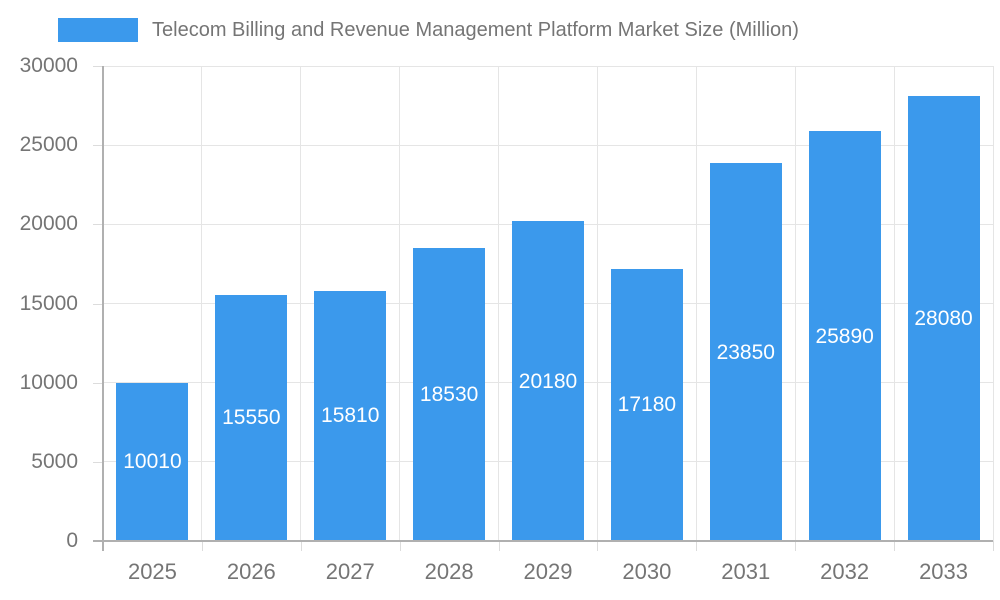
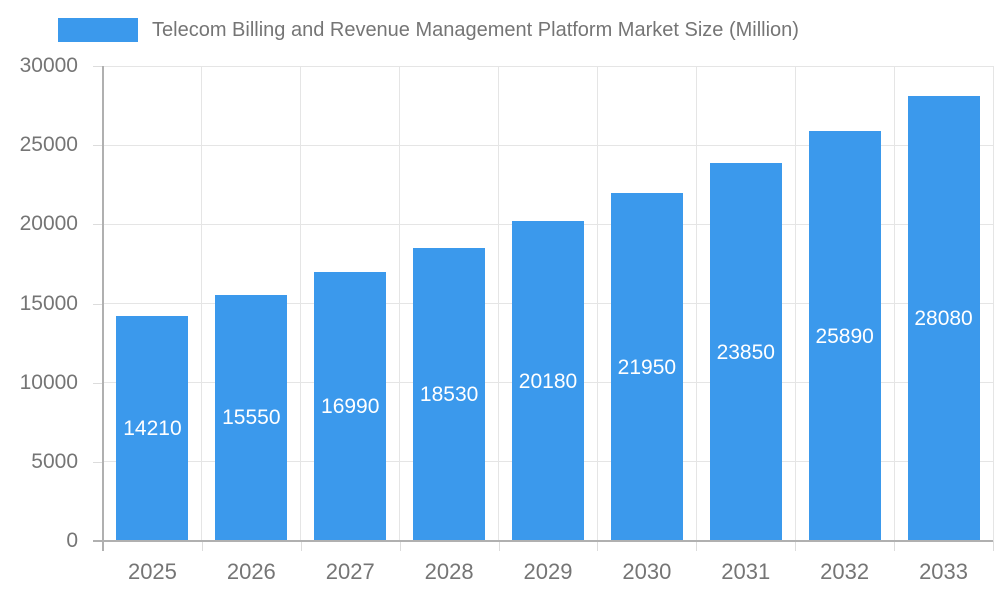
2025: 10010 -> 14210
2027: 15810 -> 16990
2030: 17180 -> 21950
